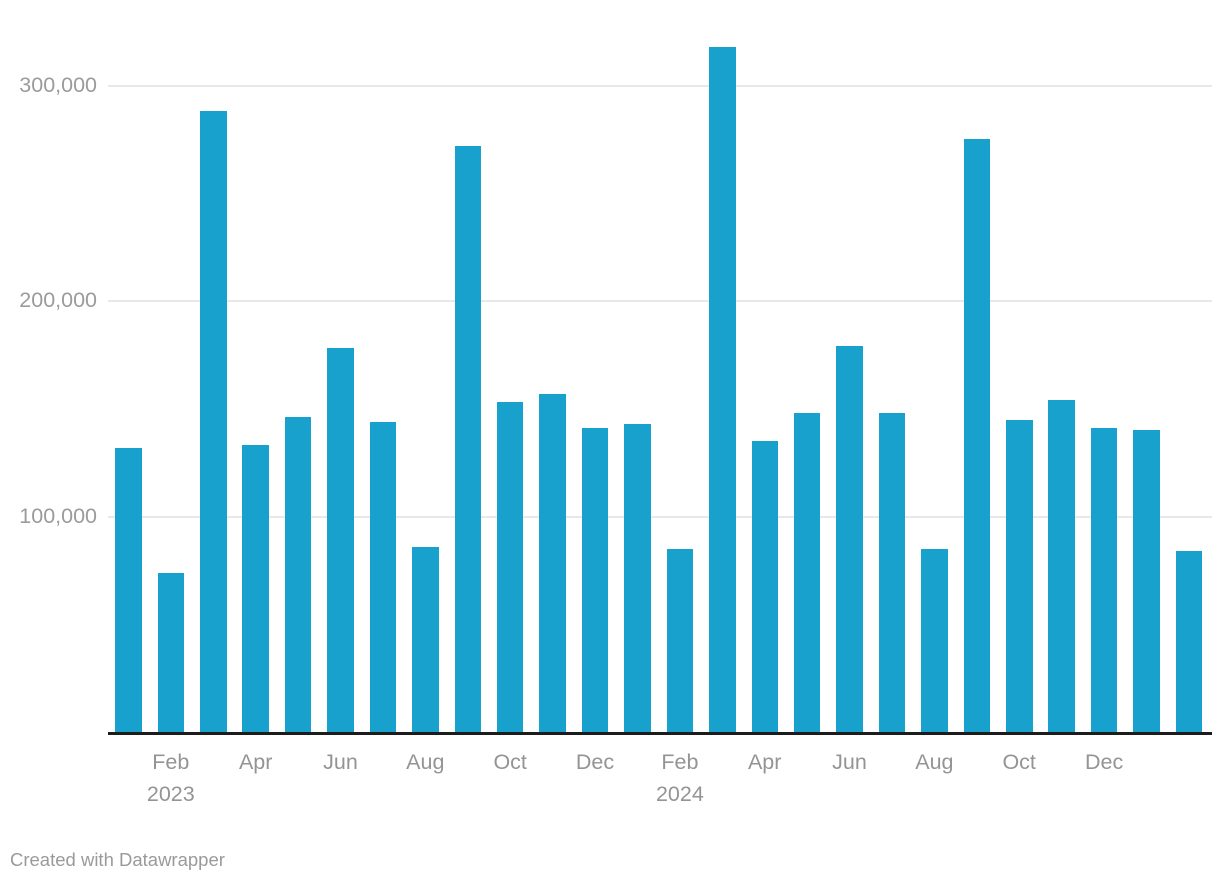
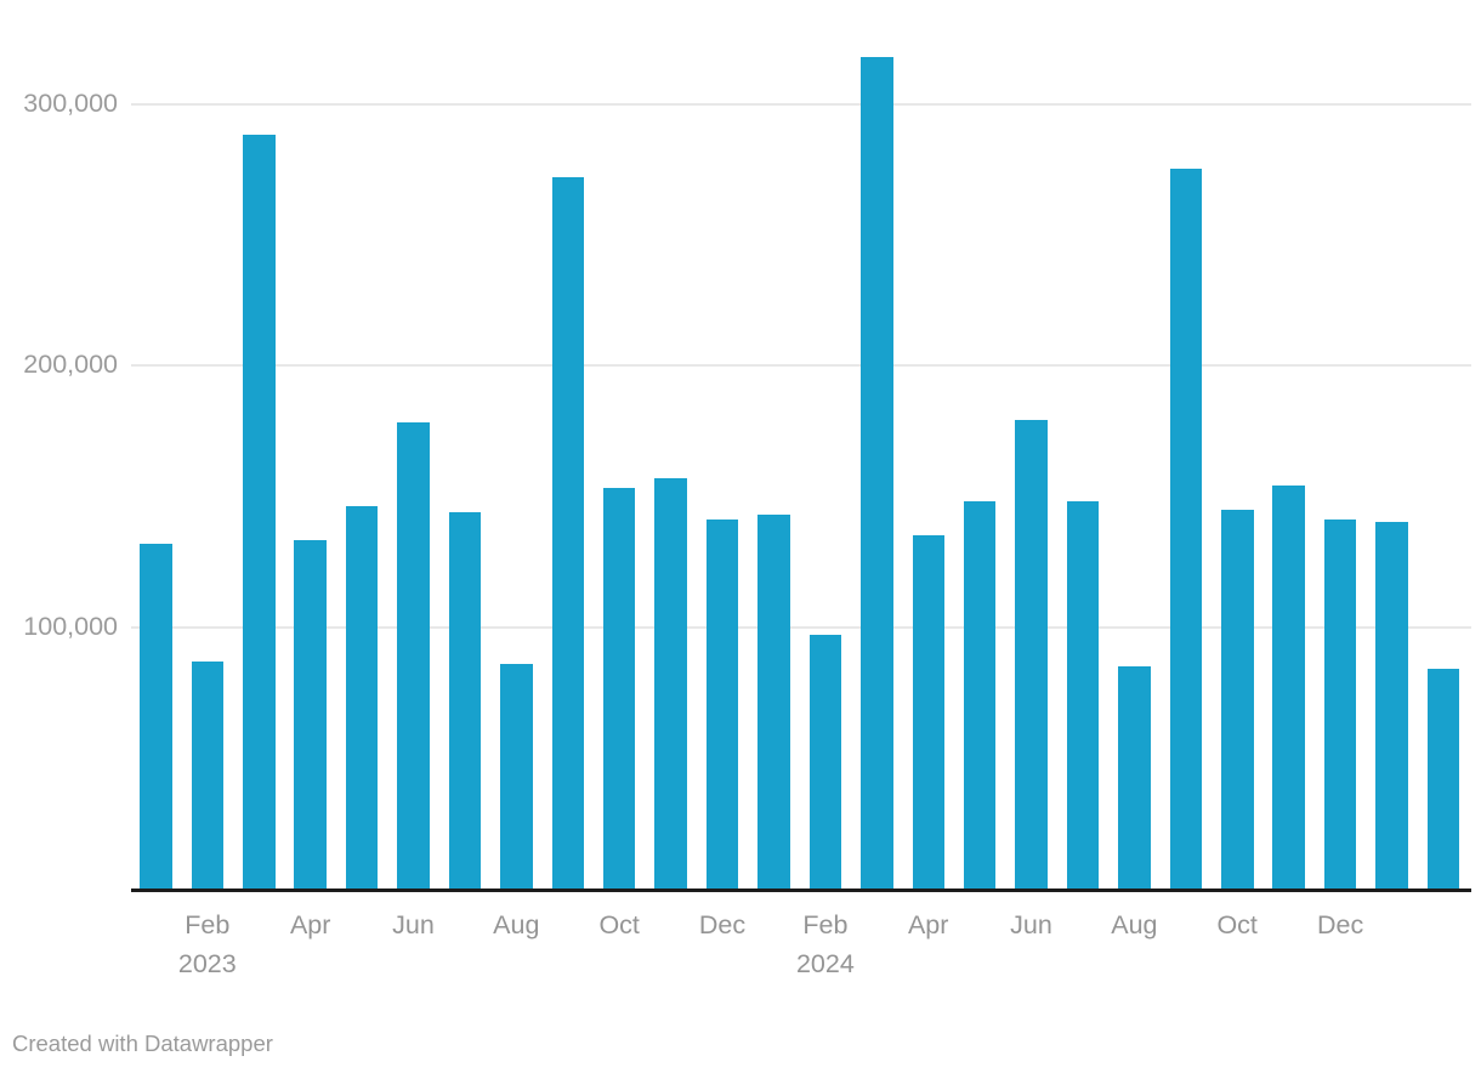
Feb 2023: 74000 -> 87000
Feb 2024: 85000 -> 97000
